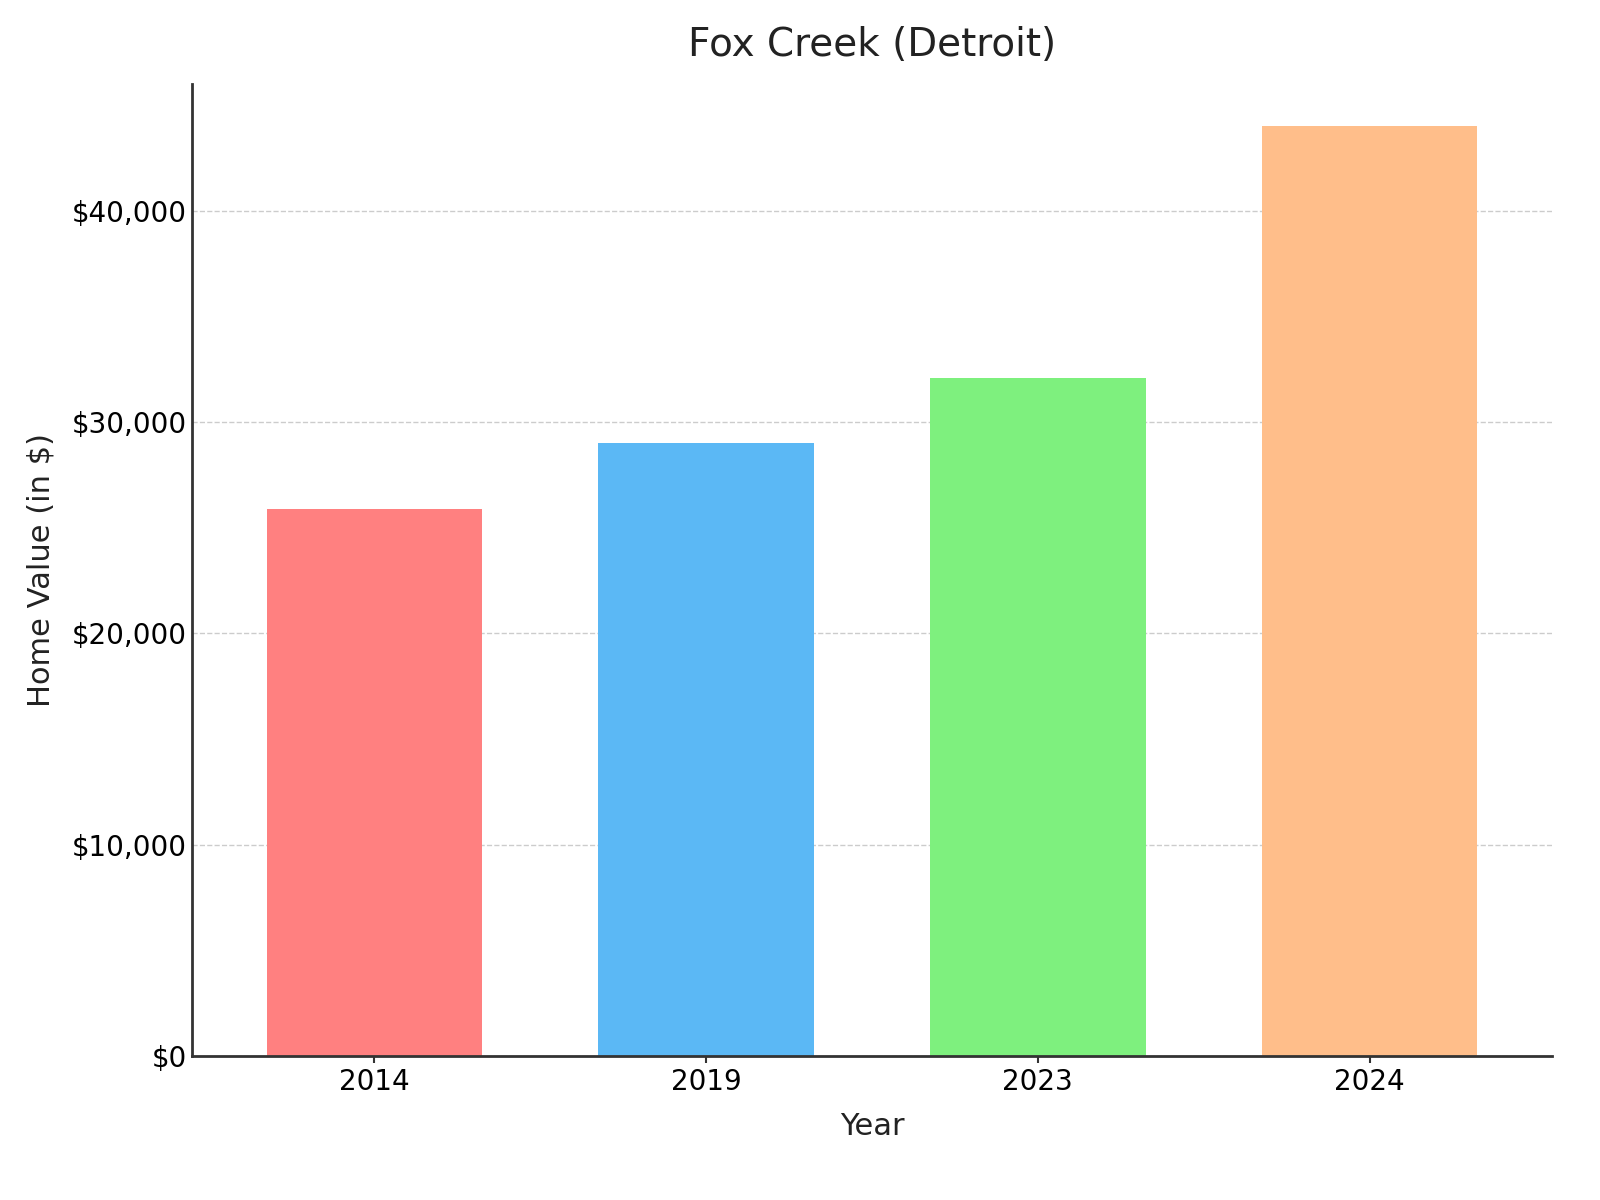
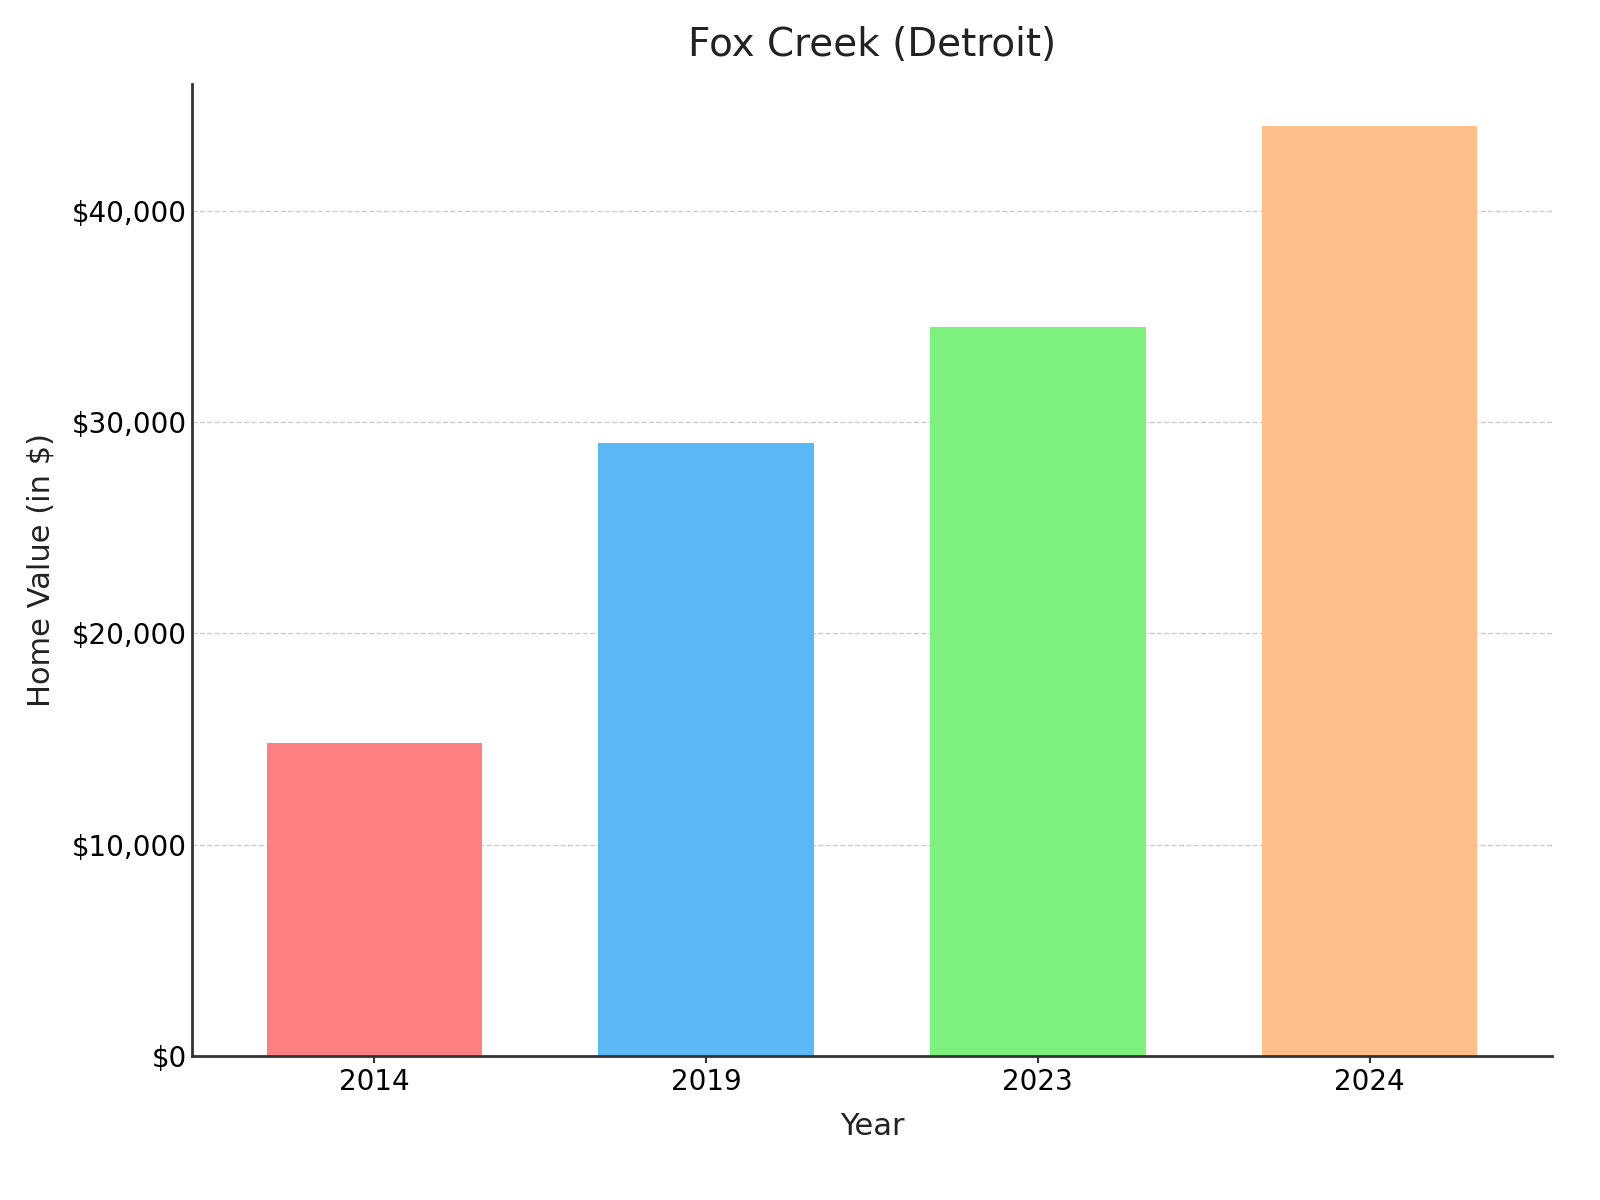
2014: $25,900 -> $14,800
2023: $32,100 -> $34,500
